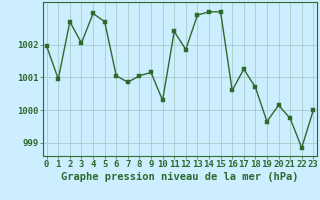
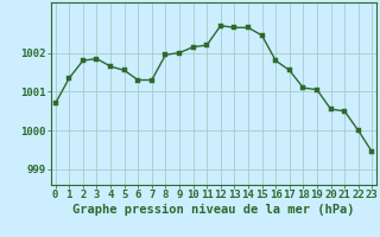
0: 1001.95 -> 1000.70
1: 1000.95 -> 1001.35
2: 1002.70 -> 1001.80
3: 1002.05 -> 1001.85
4: 1002.95 -> 1001.65
5: 1002.70 -> 1001.55
6: 1001.05 -> 1001.30
7: 1000.85 -> 1001.30
8: 1001.05 -> 1001.95
9: 1001.15 -> 1002.00
10: 1000.30 -> 1002.15
11: 1002.40 -> 1002.20
12: 1001.85 -> 1002.70
13: 1002.90 -> 1002.65
14: 1003.00 -> 1002.65
15: 1003.00 -> 1002.45
16: 1000.60 -> 1001.80
17: 1001.25 -> 1001.55
18: 1000.70 -> 1001.10
19: 999.65 -> 1001.05
20: 1000.15 -> 1000.55
21: 999.75 -> 1000.50
22: 998.85 -> 1000.00
23: 1000.00 -> 999.45
